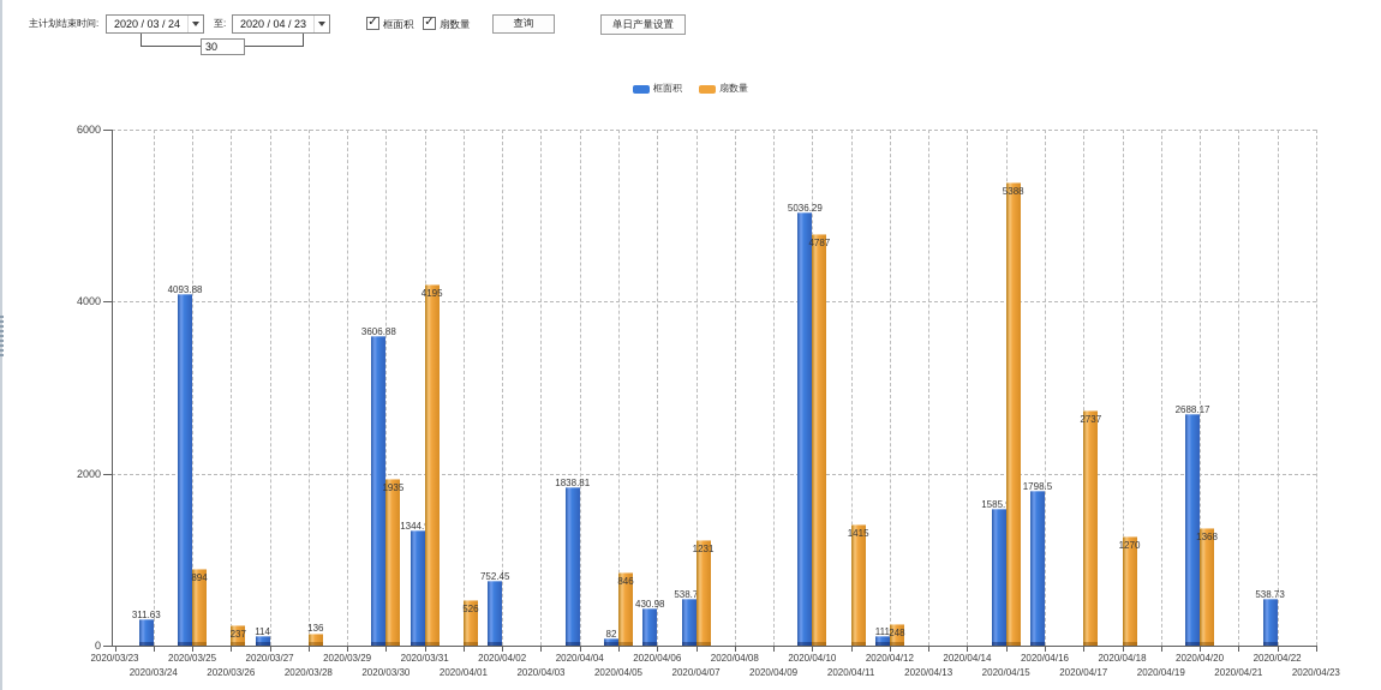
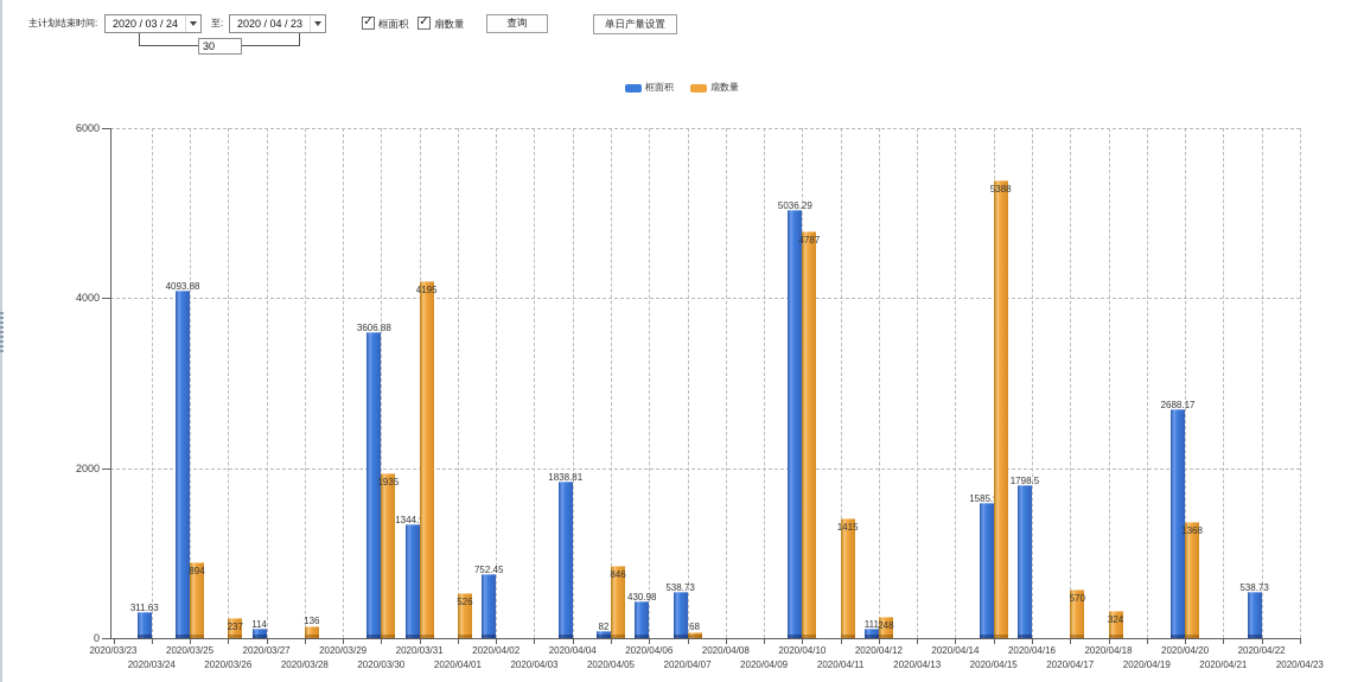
扇数量/2020/04/07: 1231 -> 68
扇数量/2020/04/17: 2737 -> 570
扇数量/2020/04/18: 1270 -> 324
